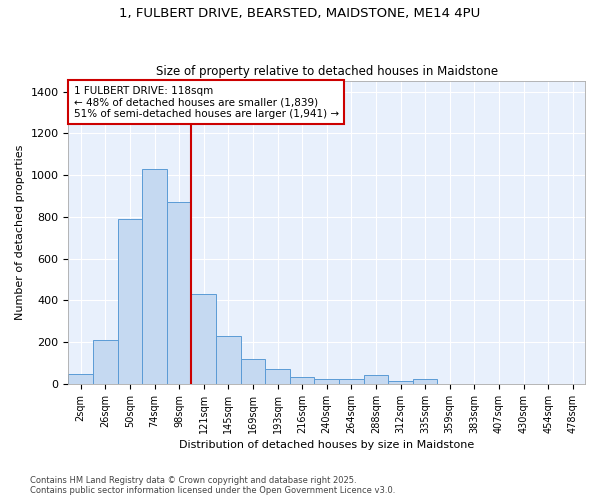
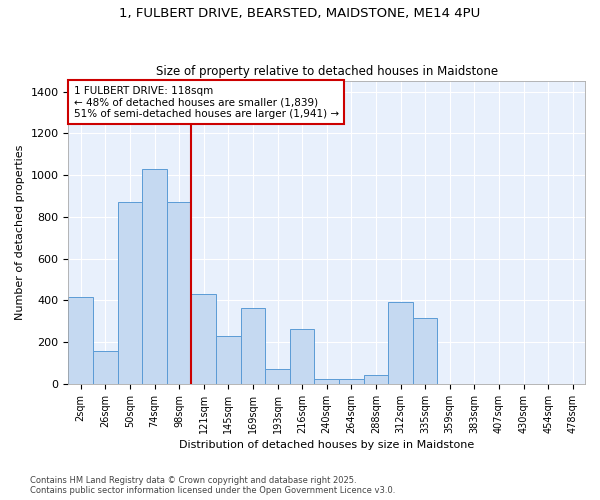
2sqm: 50 -> 415
26sqm: 210 -> 160
50sqm: 790 -> 870
169sqm: 120 -> 365
216sqm: 35 -> 265
312sqm: 15 -> 395
335sqm: 25 -> 315
